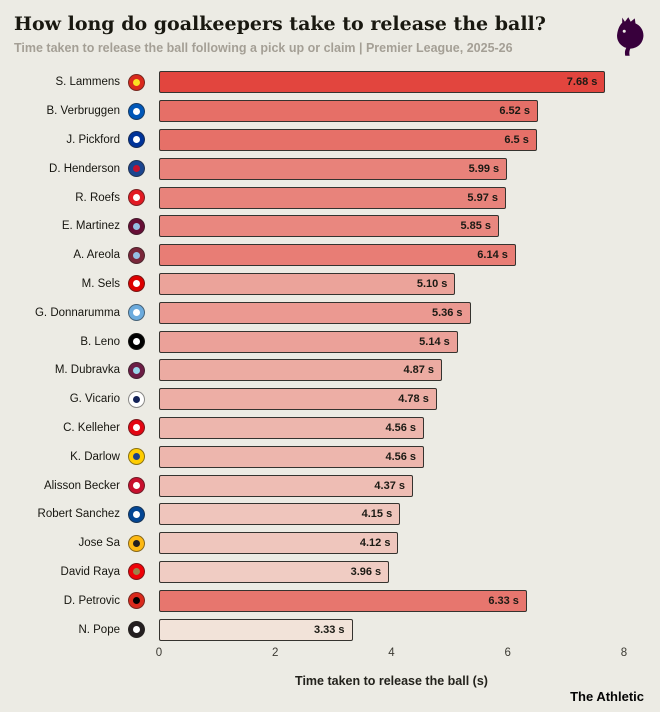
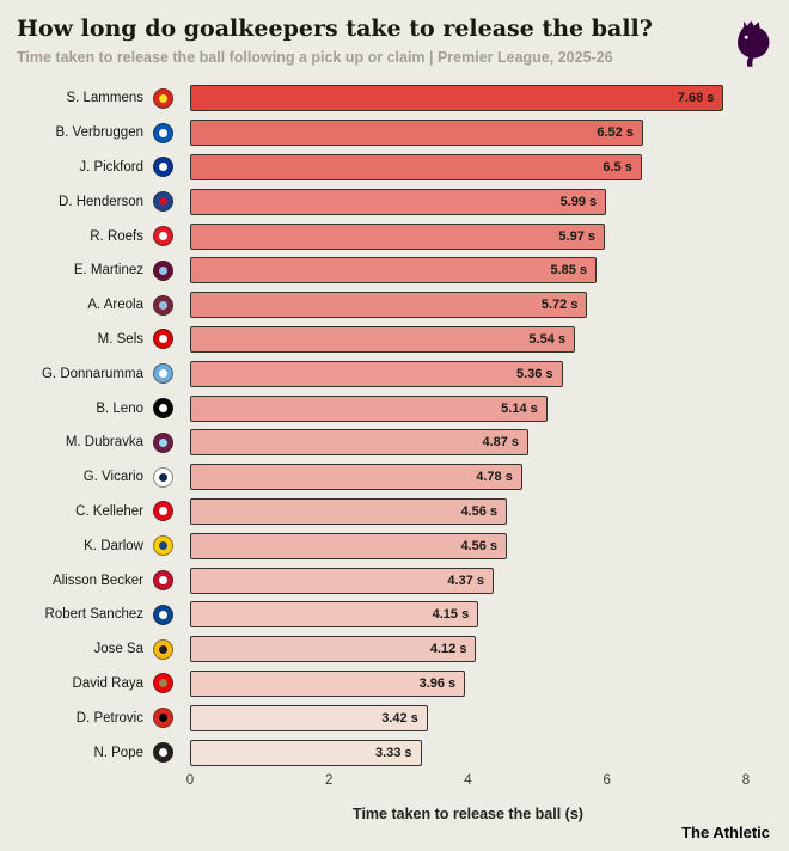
A. Areola: 6.14 -> 5.72
M. Sels: 5.10 -> 5.54
D. Petrovic: 6.33 -> 3.42
